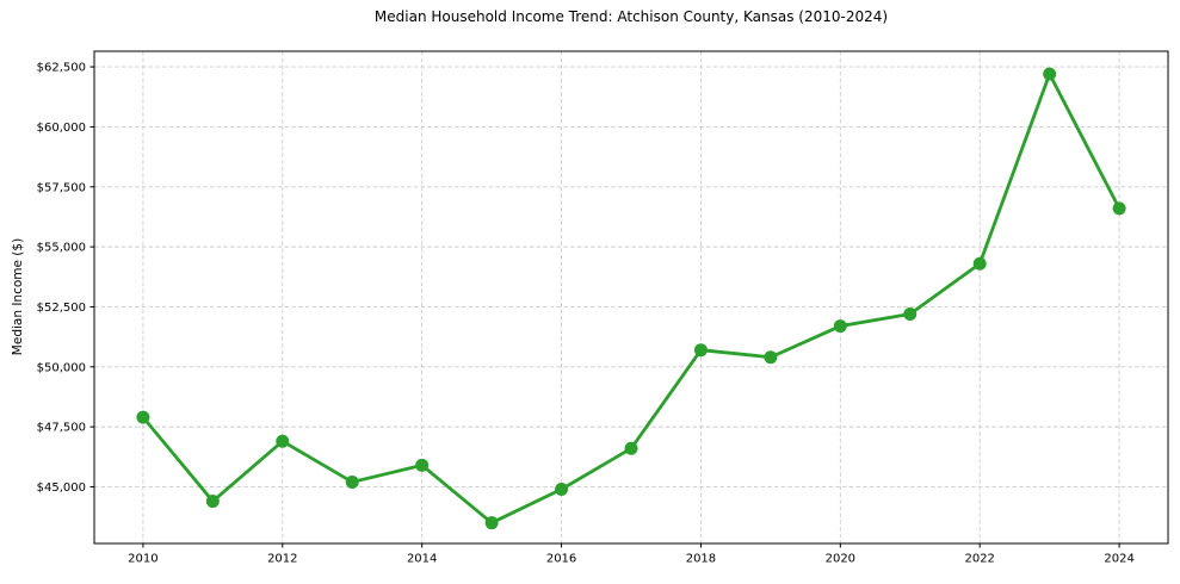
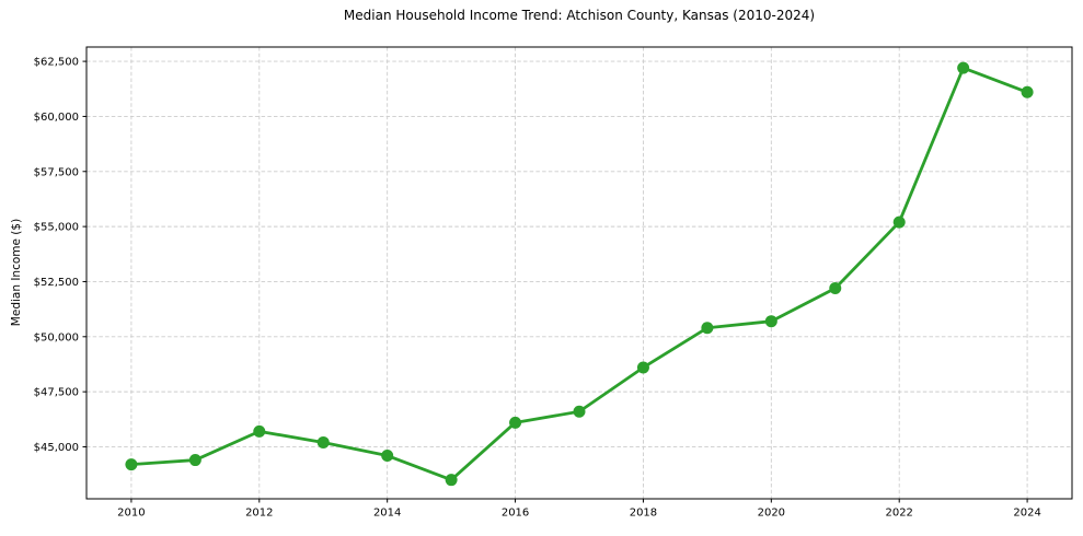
2010: $47900 -> $44200
2012: $46900 -> $45700
2014: $45900 -> $44600
2016: $44900 -> $46100
2018: $50700 -> $48600
2020: $51700 -> $50700
2022: $54300 -> $55200
2024: $56600 -> $61100
